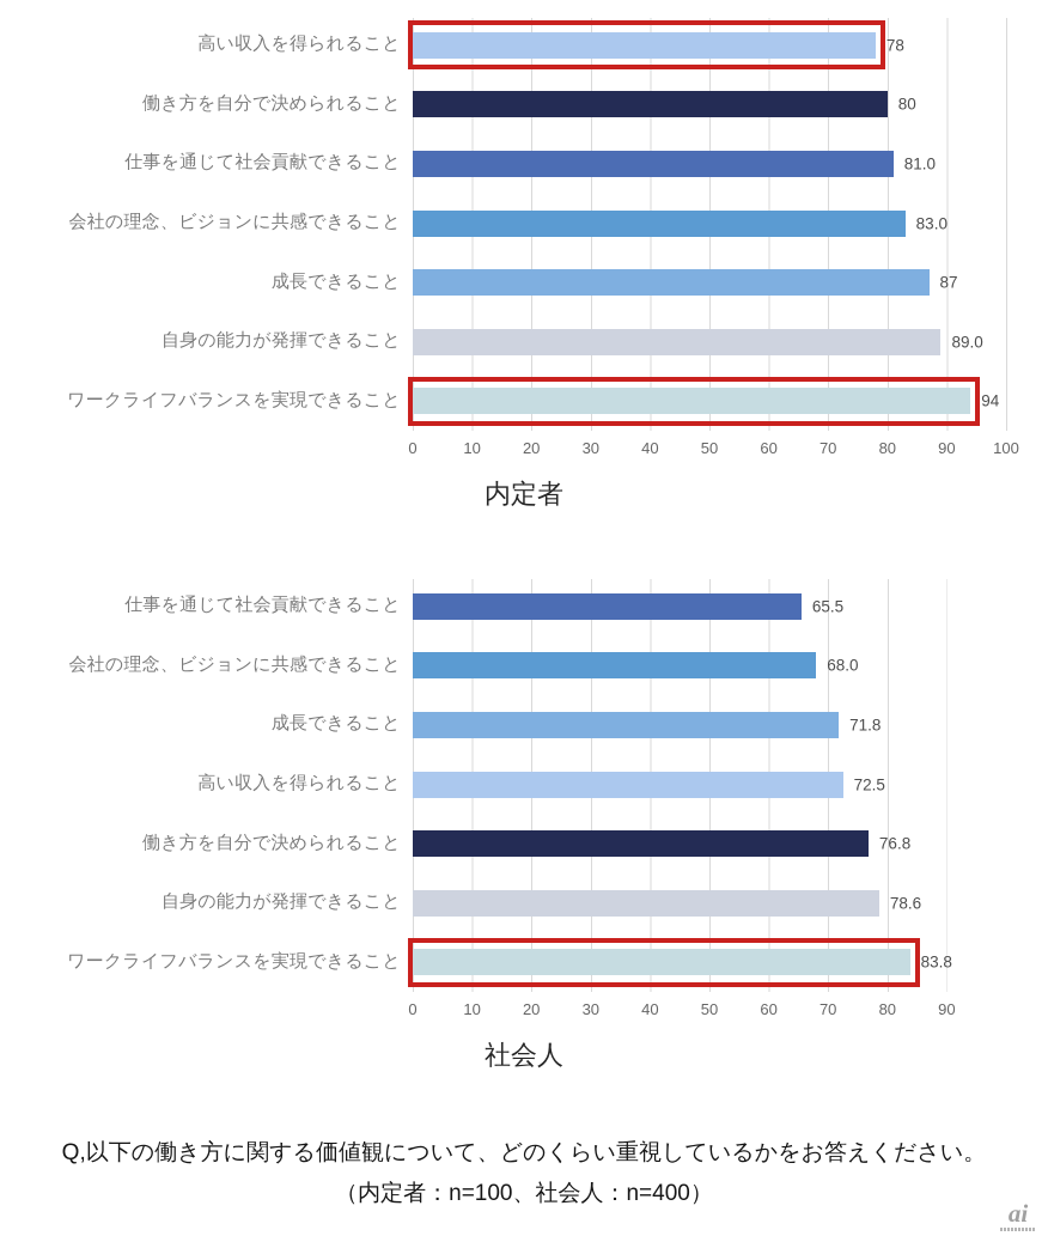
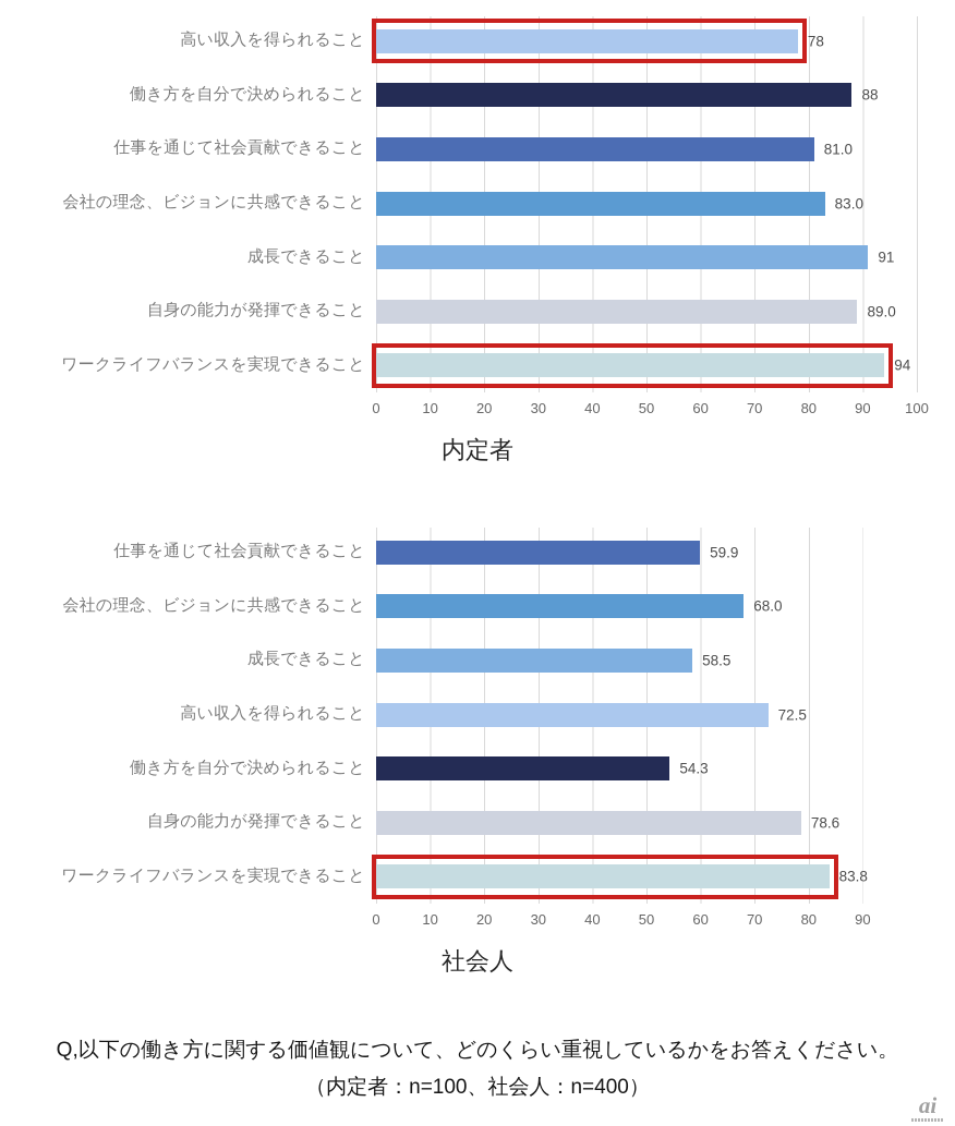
内定者/働き方を自分で決められること: 80 -> 88
内定者/成長できること: 87 -> 91
社会人/仕事を通じて社会貢献できること: 65.5 -> 59.9
社会人/成長できること: 71.8 -> 58.5
社会人/働き方を自分で決められること: 76.8 -> 54.3
